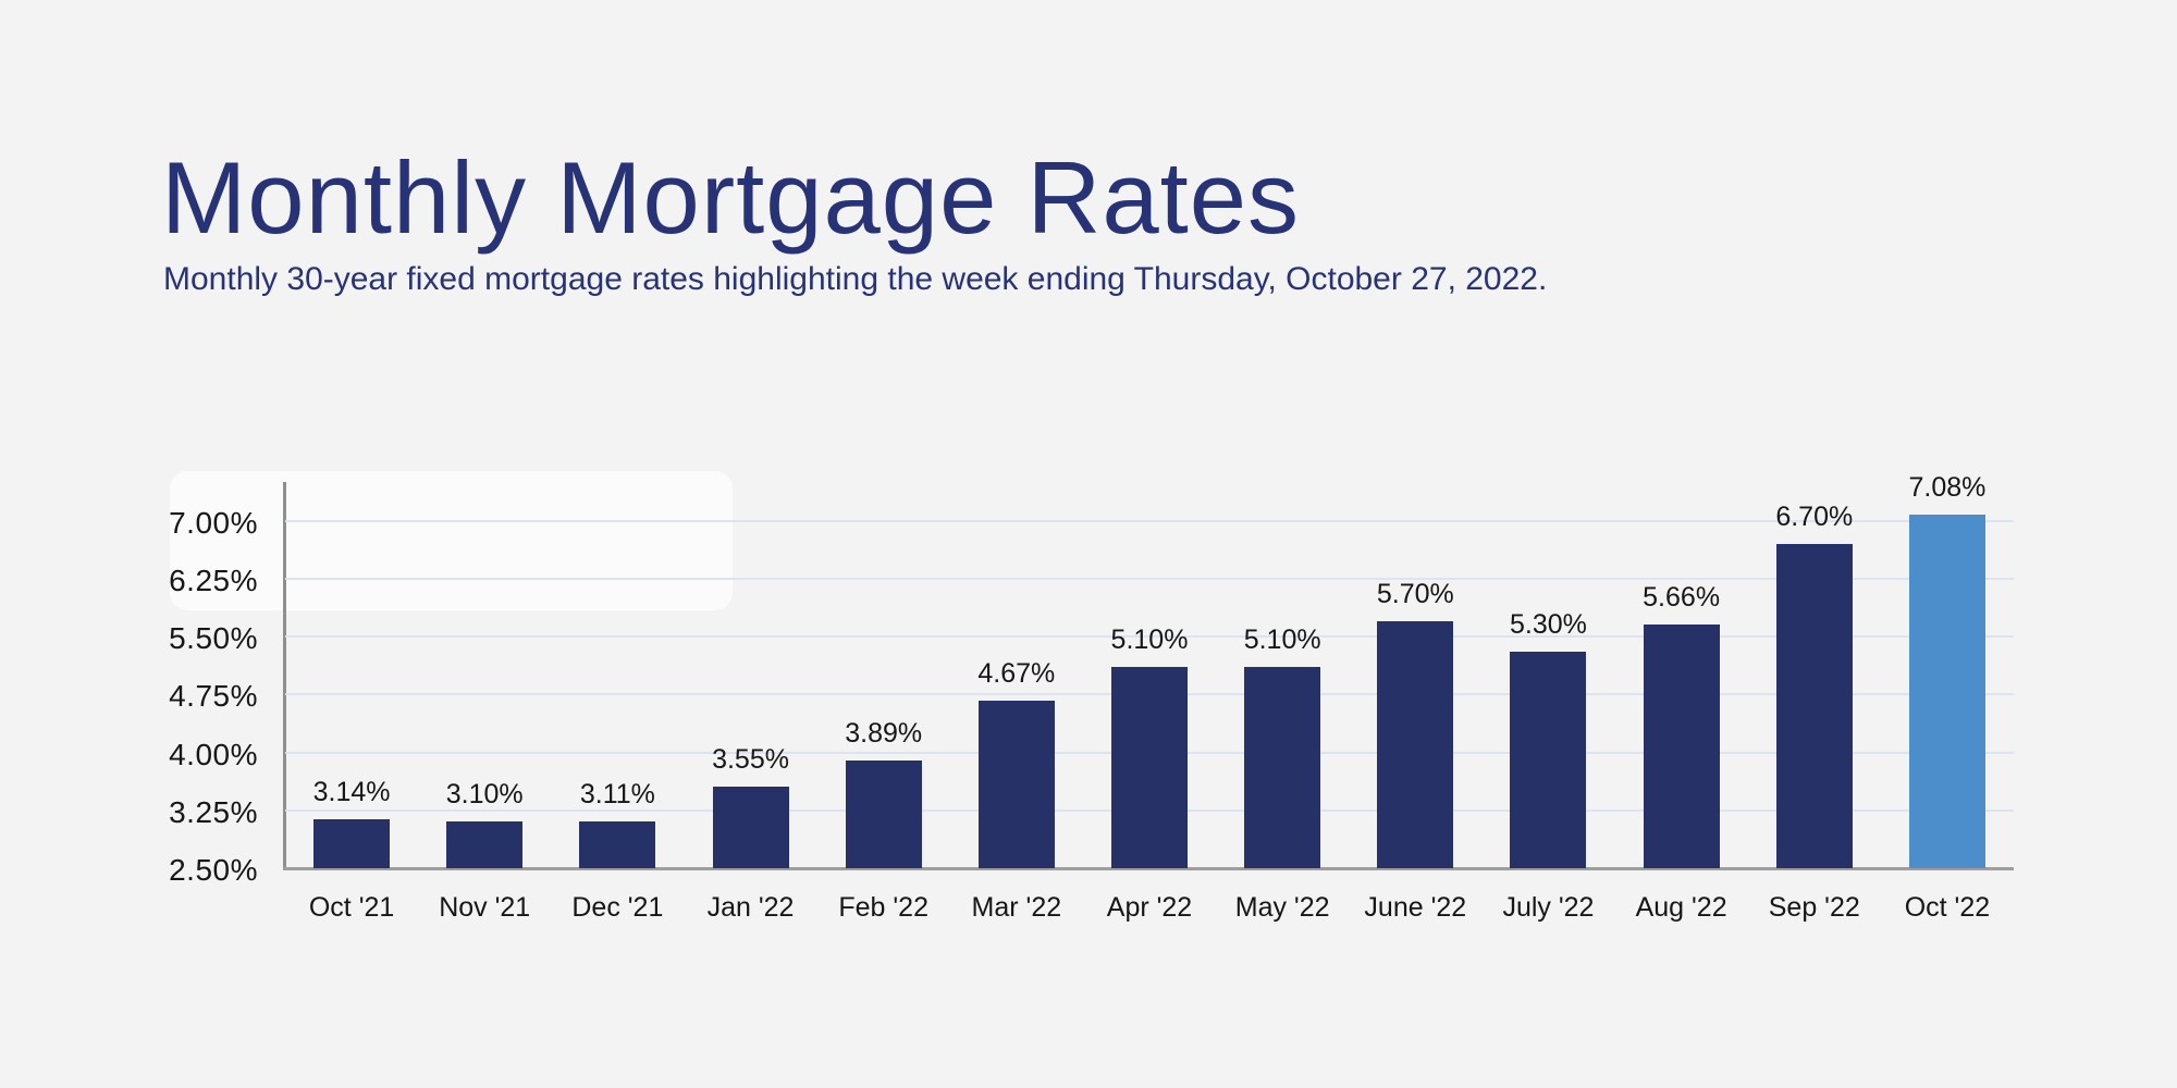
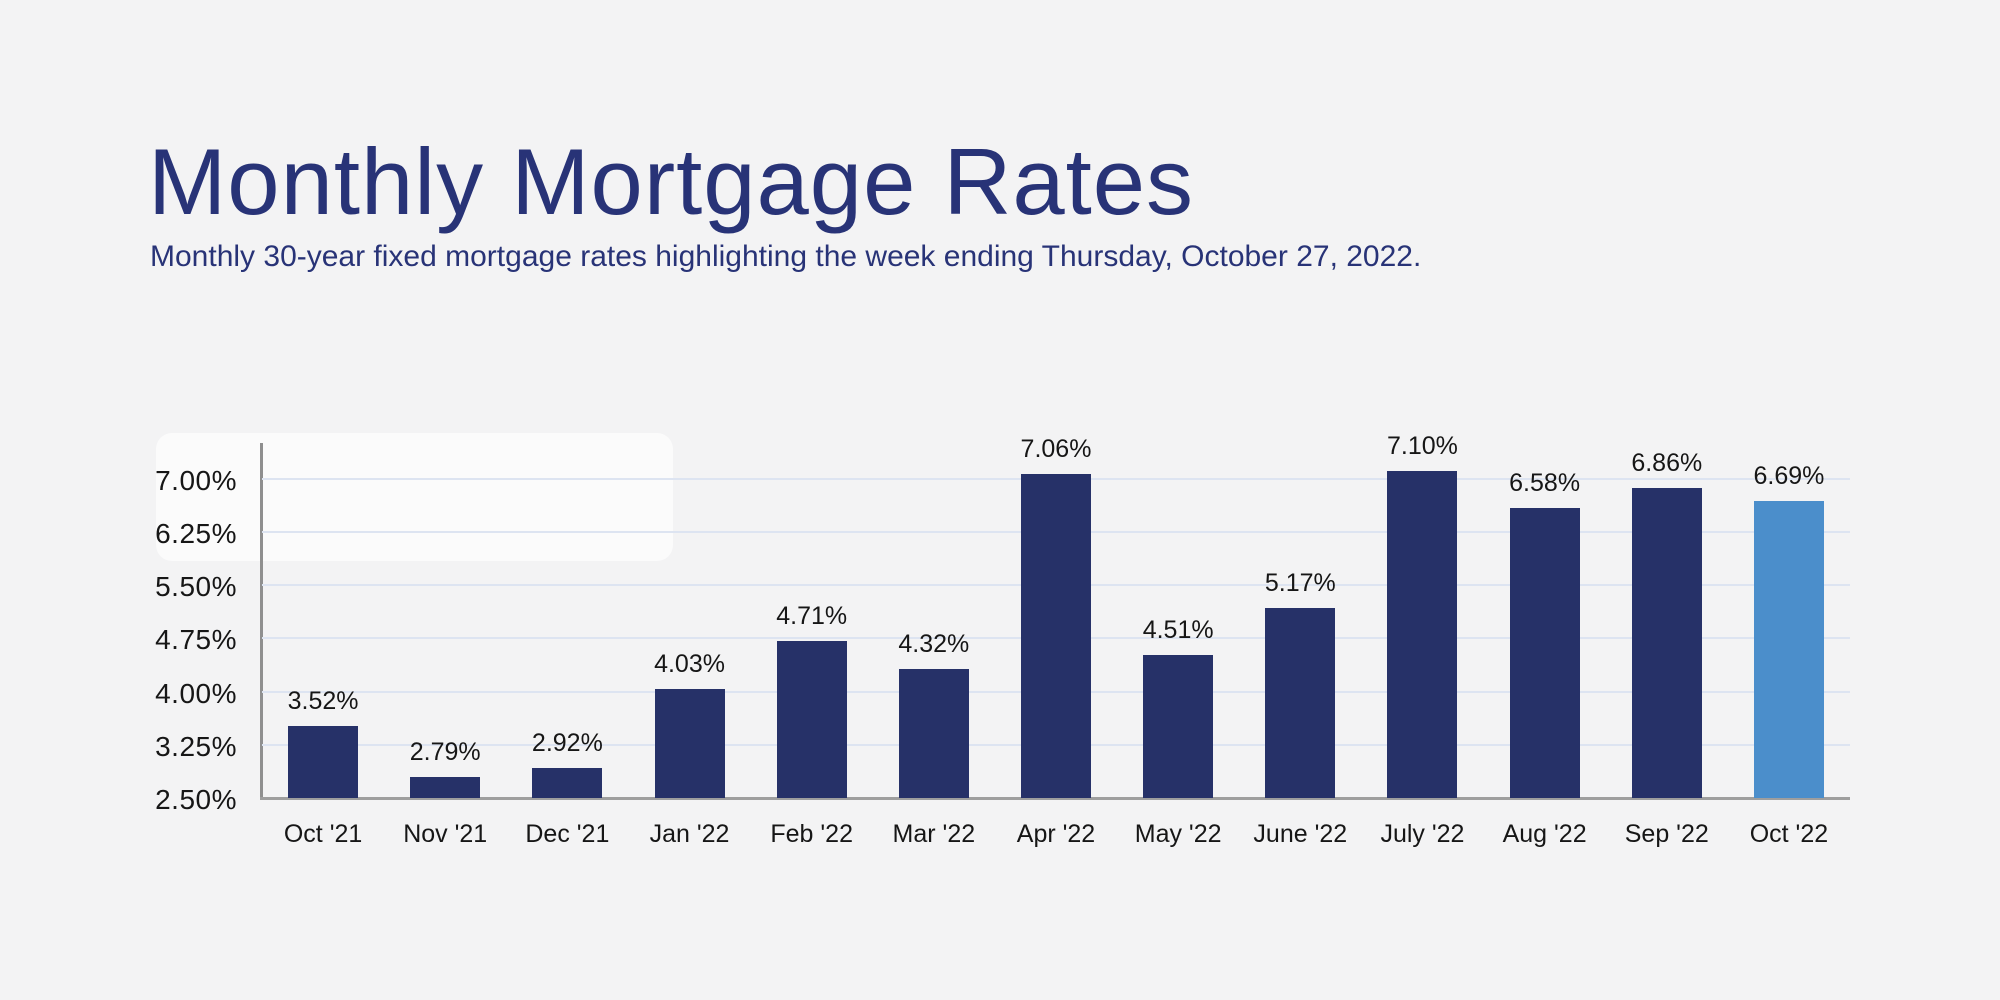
Oct '21: 3.14% -> 3.52%
Nov '21: 3.10% -> 2.79%
Dec '21: 3.11% -> 2.92%
Jan '22: 3.55% -> 4.03%
Feb '22: 3.89% -> 4.71%
Mar '22: 4.67% -> 4.32%
Apr '22: 5.10% -> 7.06%
May '22: 5.10% -> 4.51%
June '22: 5.70% -> 5.17%
July '22: 5.30% -> 7.10%
Aug '22: 5.66% -> 6.58%
Sep '22: 6.70% -> 6.86%
Oct '22: 7.08% -> 6.69%
